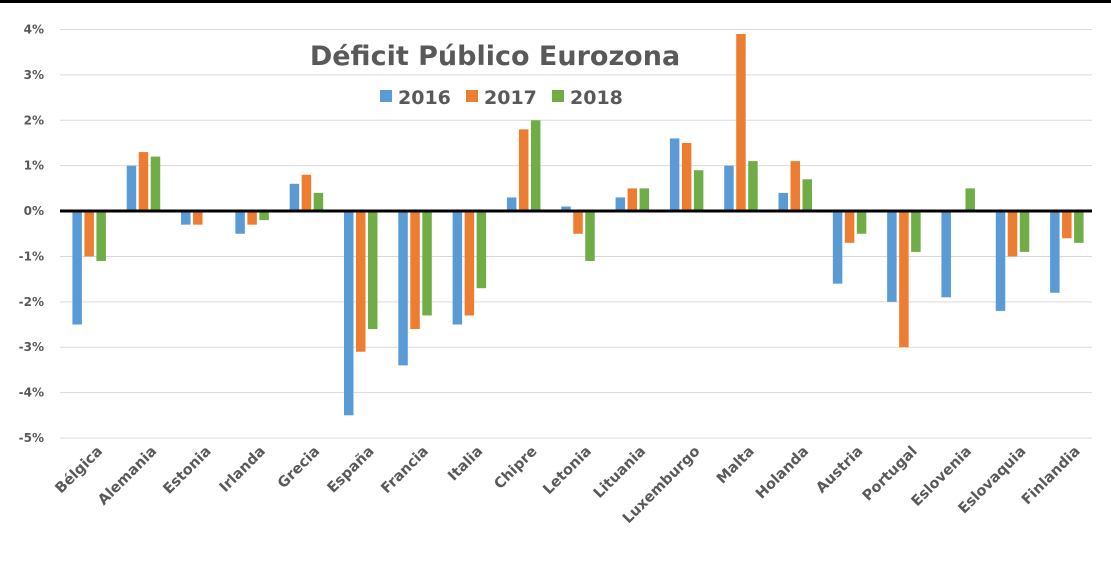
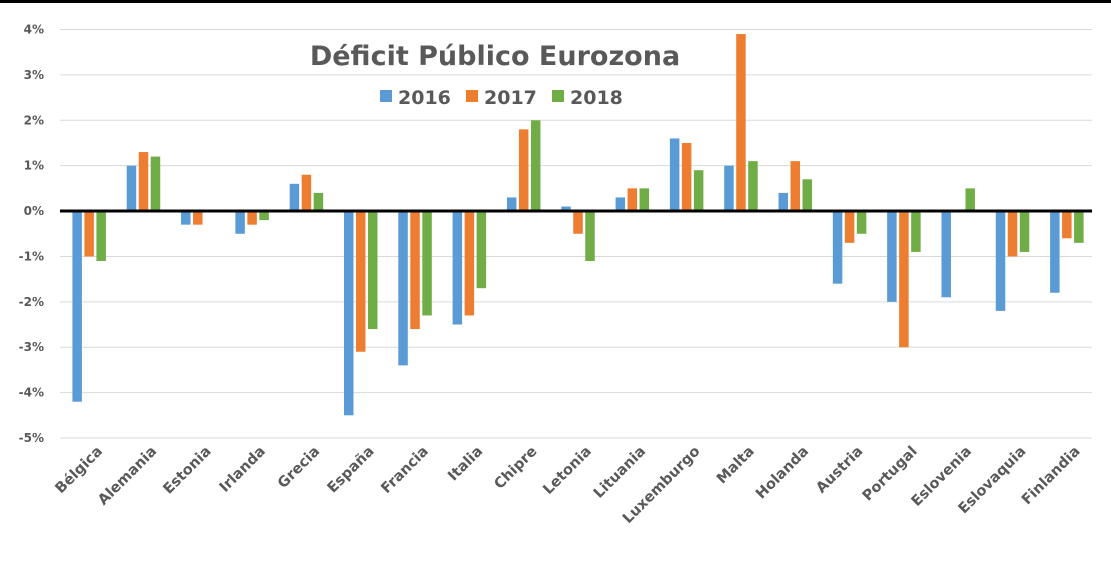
2016/Bélgica: -2.5% -> -4.2%
